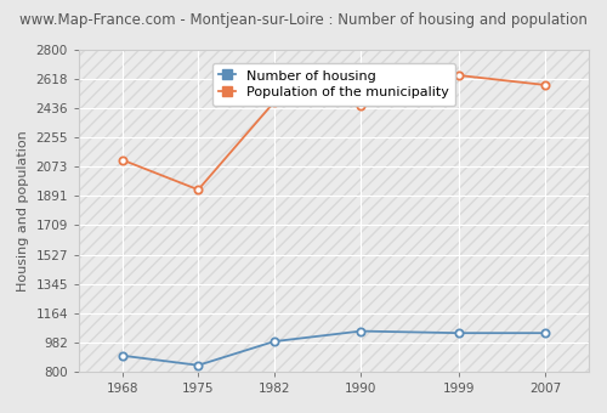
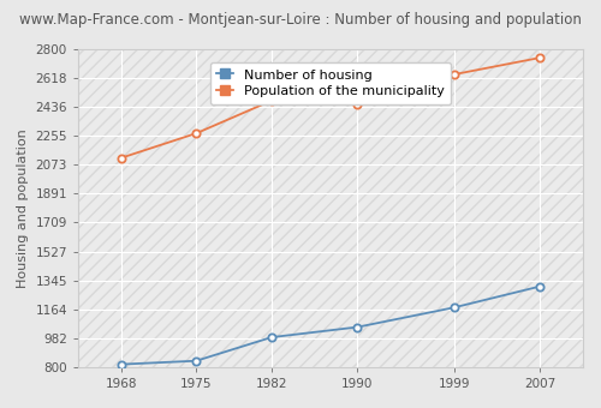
Number of housing/1968: 900 -> 820
Population of the municipality/1975: 1930 -> 2270
Number of housing/1999: 1040 -> 1180
Number of housing/2007: 1040 -> 1310
Population of the municipality/2007: 2580 -> 2740
